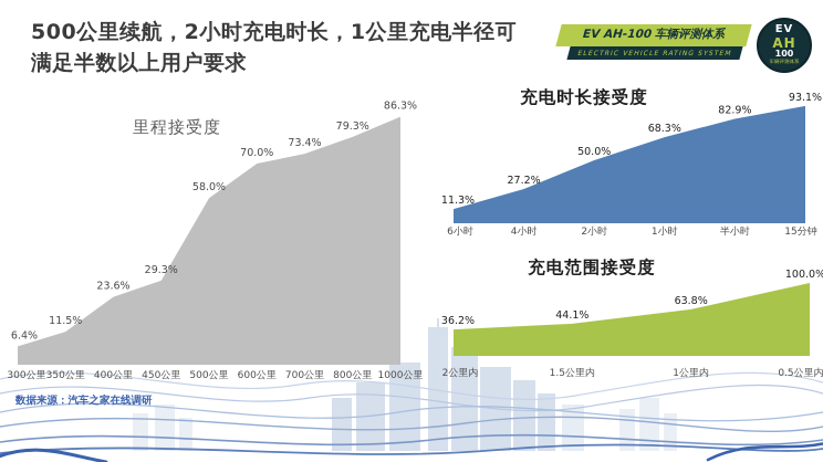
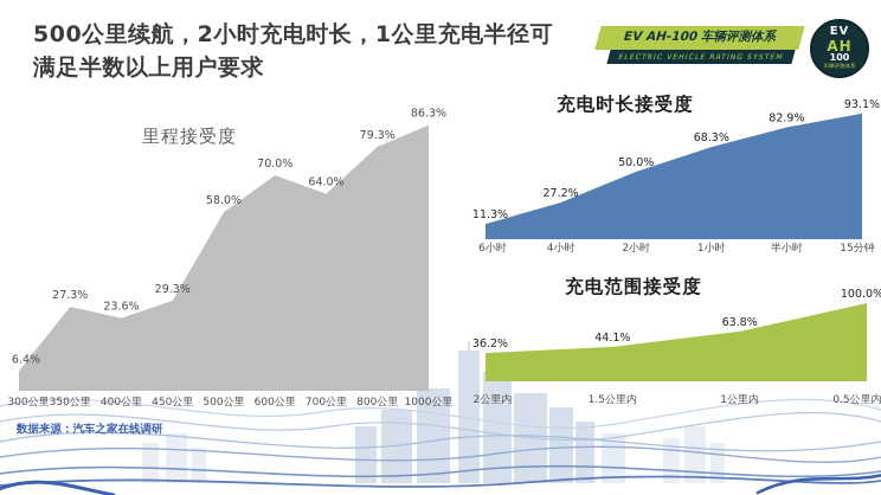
里程接受度/350公里: 11.5% -> 27.3%
里程接受度/700公里: 73.4% -> 64.0%
